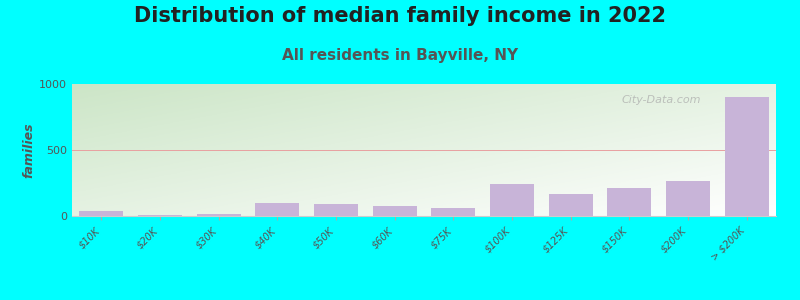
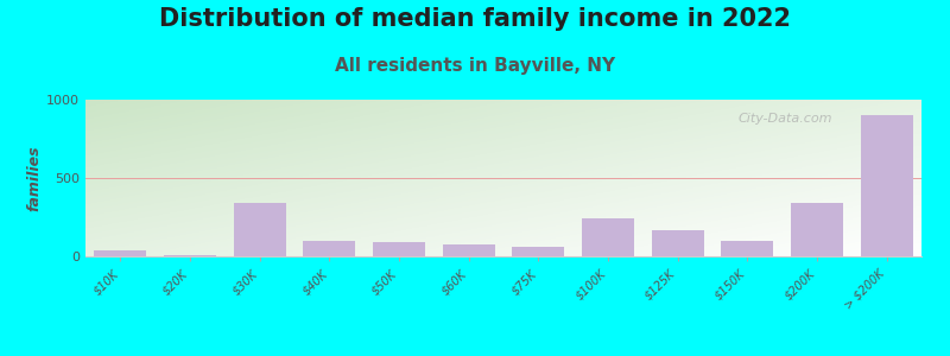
$30K: 20 -> 340
$150K: 210 -> 100
$200K: 260 -> 340
